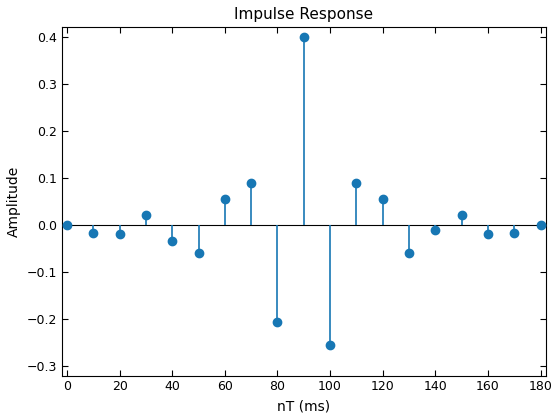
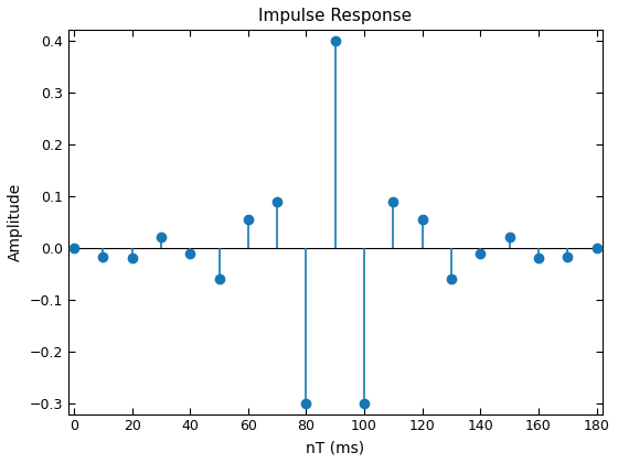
40: -0.035 -> -0.010
80: -0.205 -> -0.300
100: -0.255 -> -0.300
